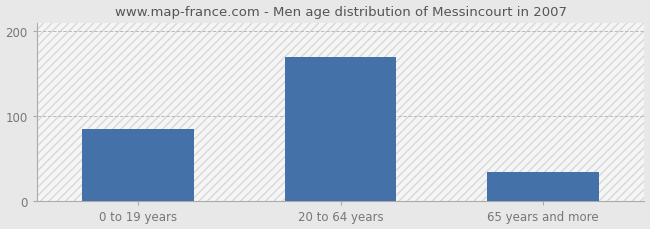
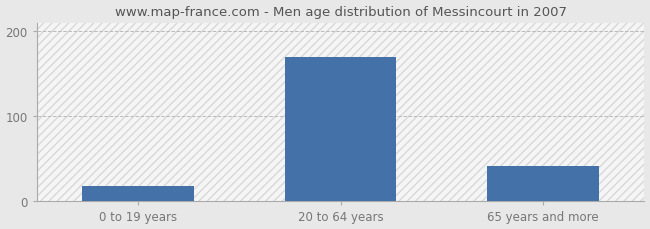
0 to 19 years: 85 -> 18
65 years and more: 35 -> 42
